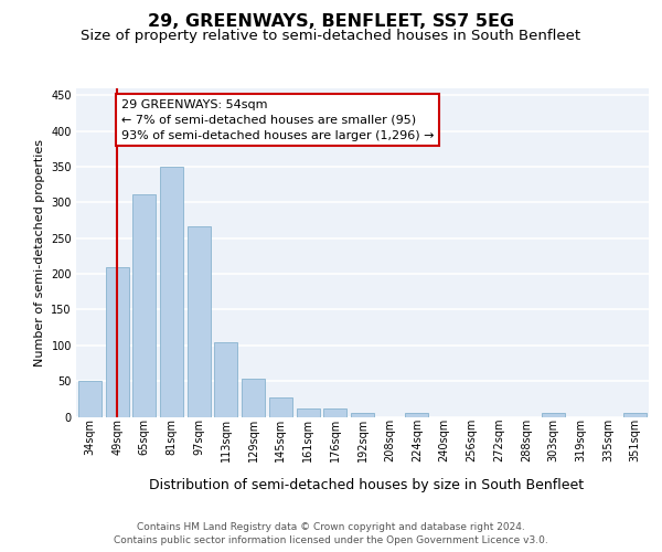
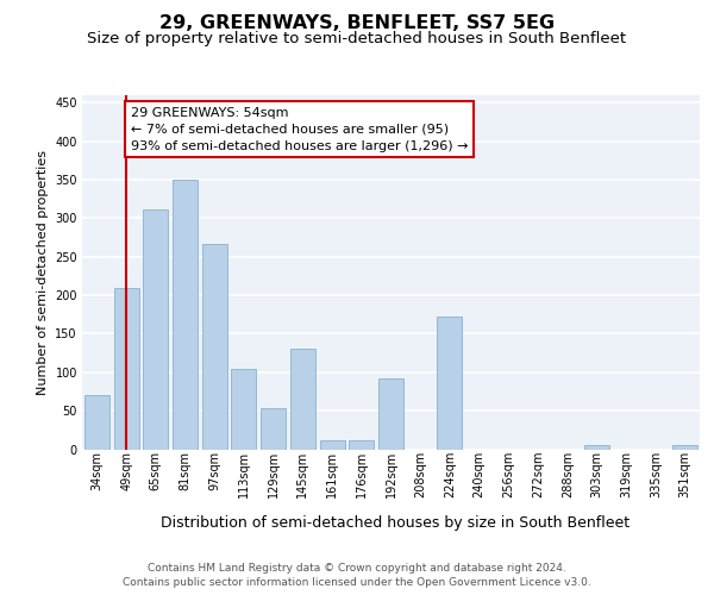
34sqm: 50 -> 70
145sqm: 27 -> 130
192sqm: 5 -> 92
224sqm: 5 -> 172
